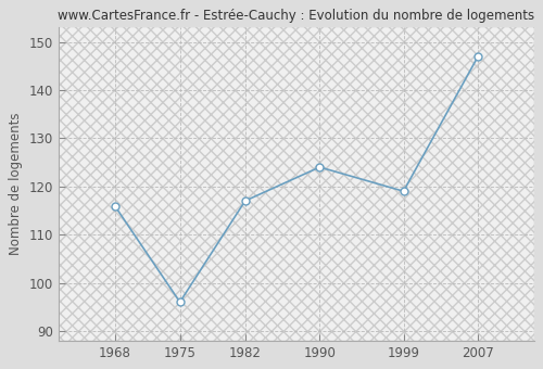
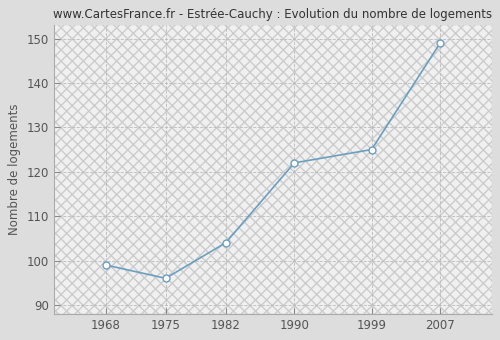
1968: 116 -> 99
1982: 117 -> 104
1990: 124 -> 122
1999: 119 -> 125
2007: 147 -> 149
